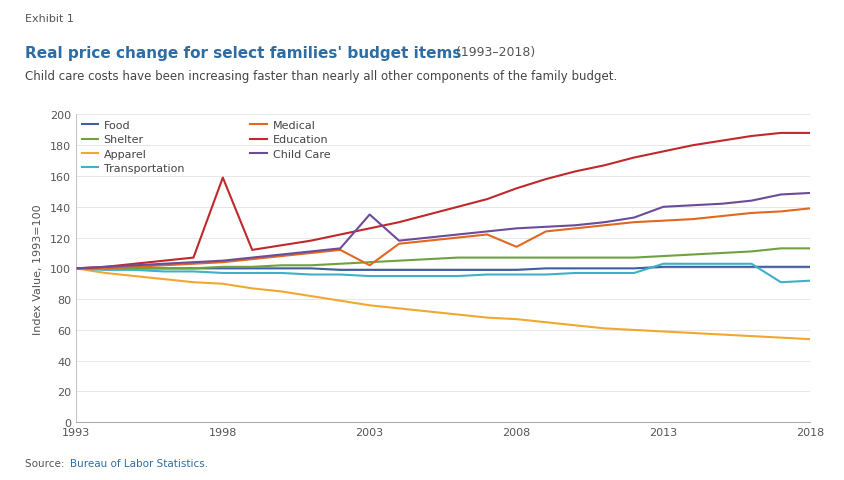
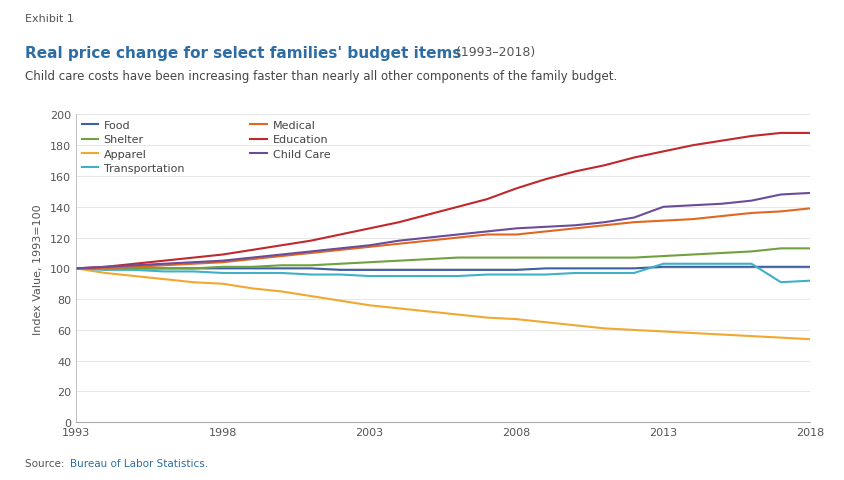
Education/1998: 159 -> 109
Medical/2003: 102 -> 114
Child Care/2003: 135 -> 115
Medical/2008: 114 -> 122
